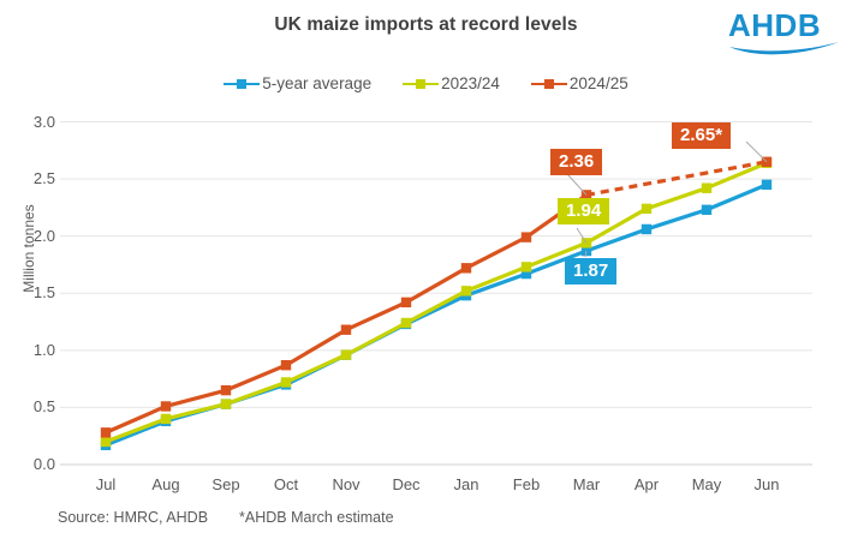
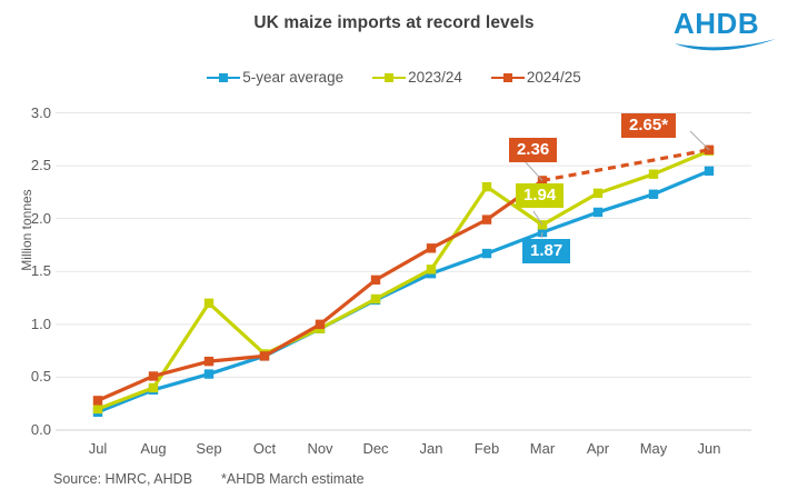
2023/24/Sep: 0.5 -> 1.2
2024/25/Oct: 0.9 -> 0.7
2024/25/Nov: 1.2 -> 1.0
2023/24/Feb: 1.7 -> 2.3
